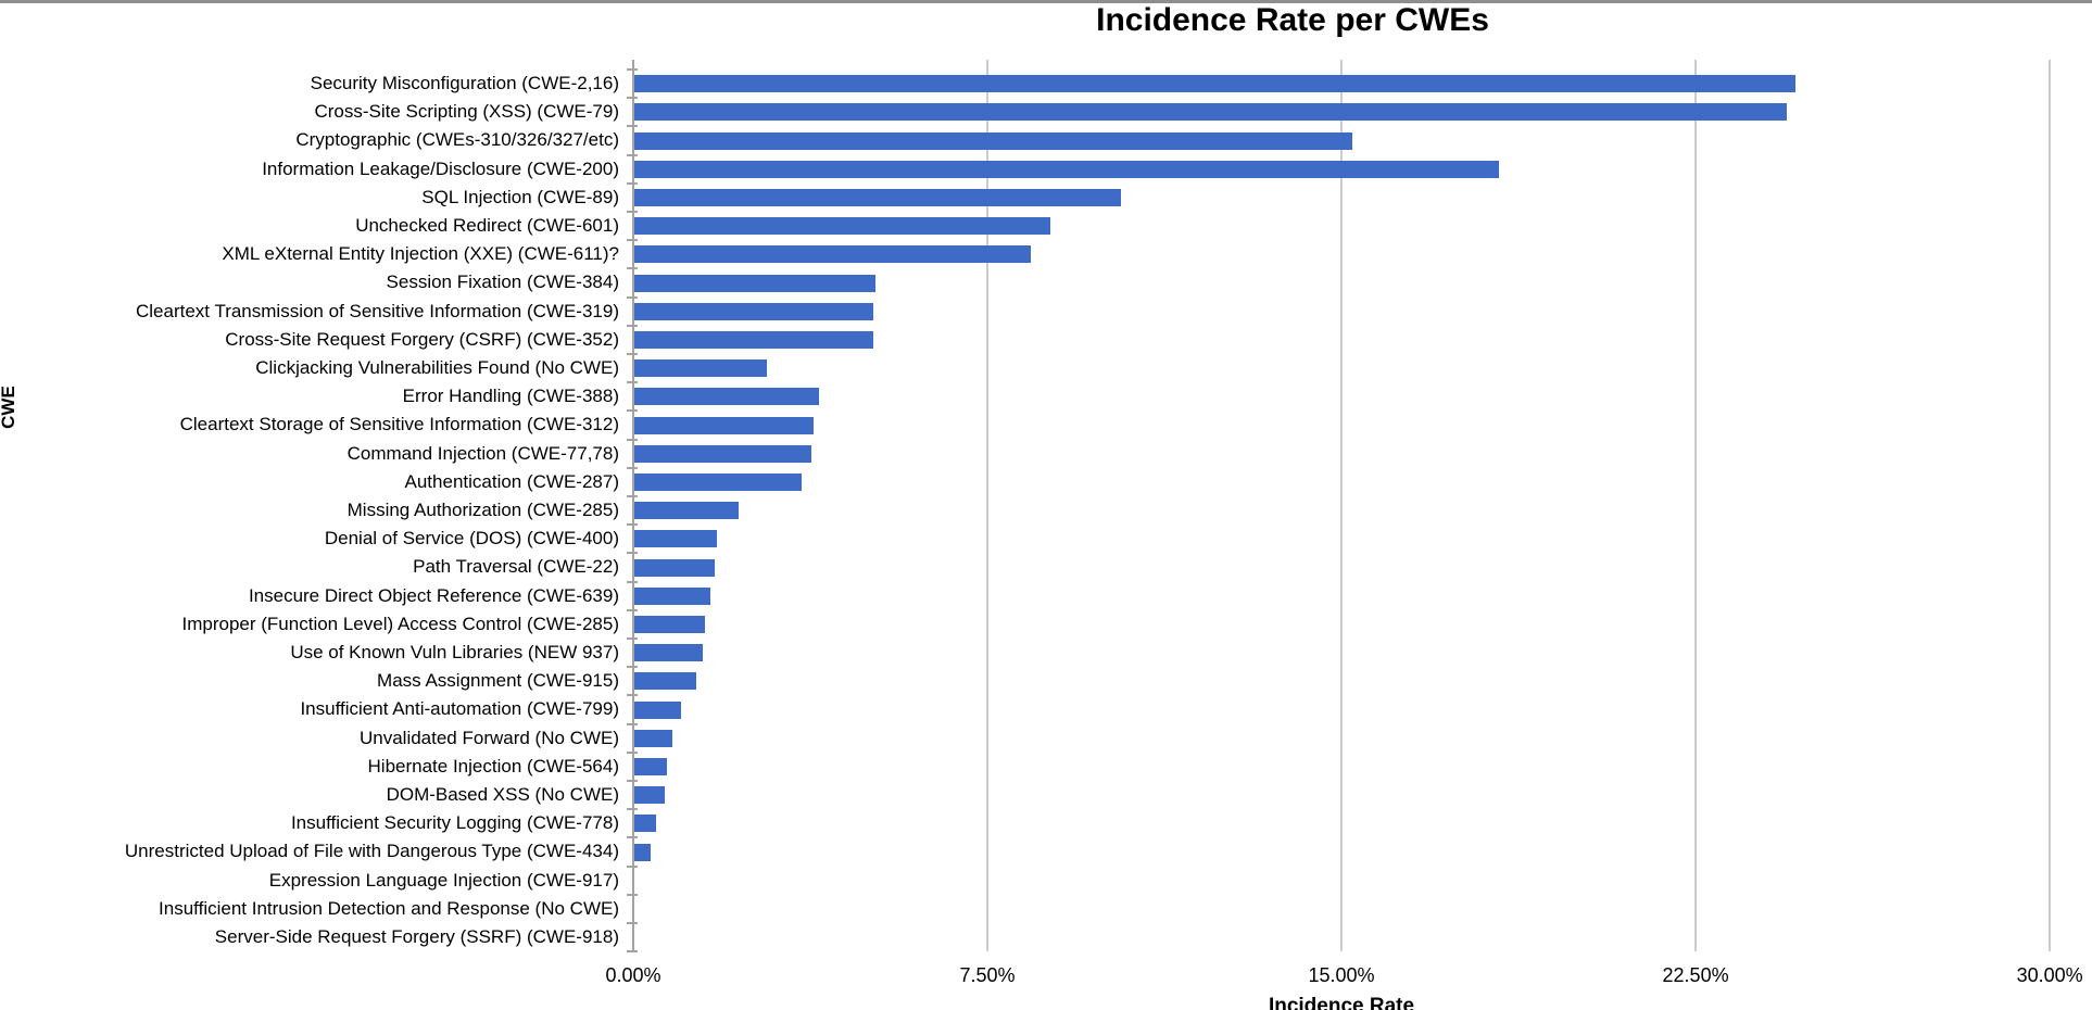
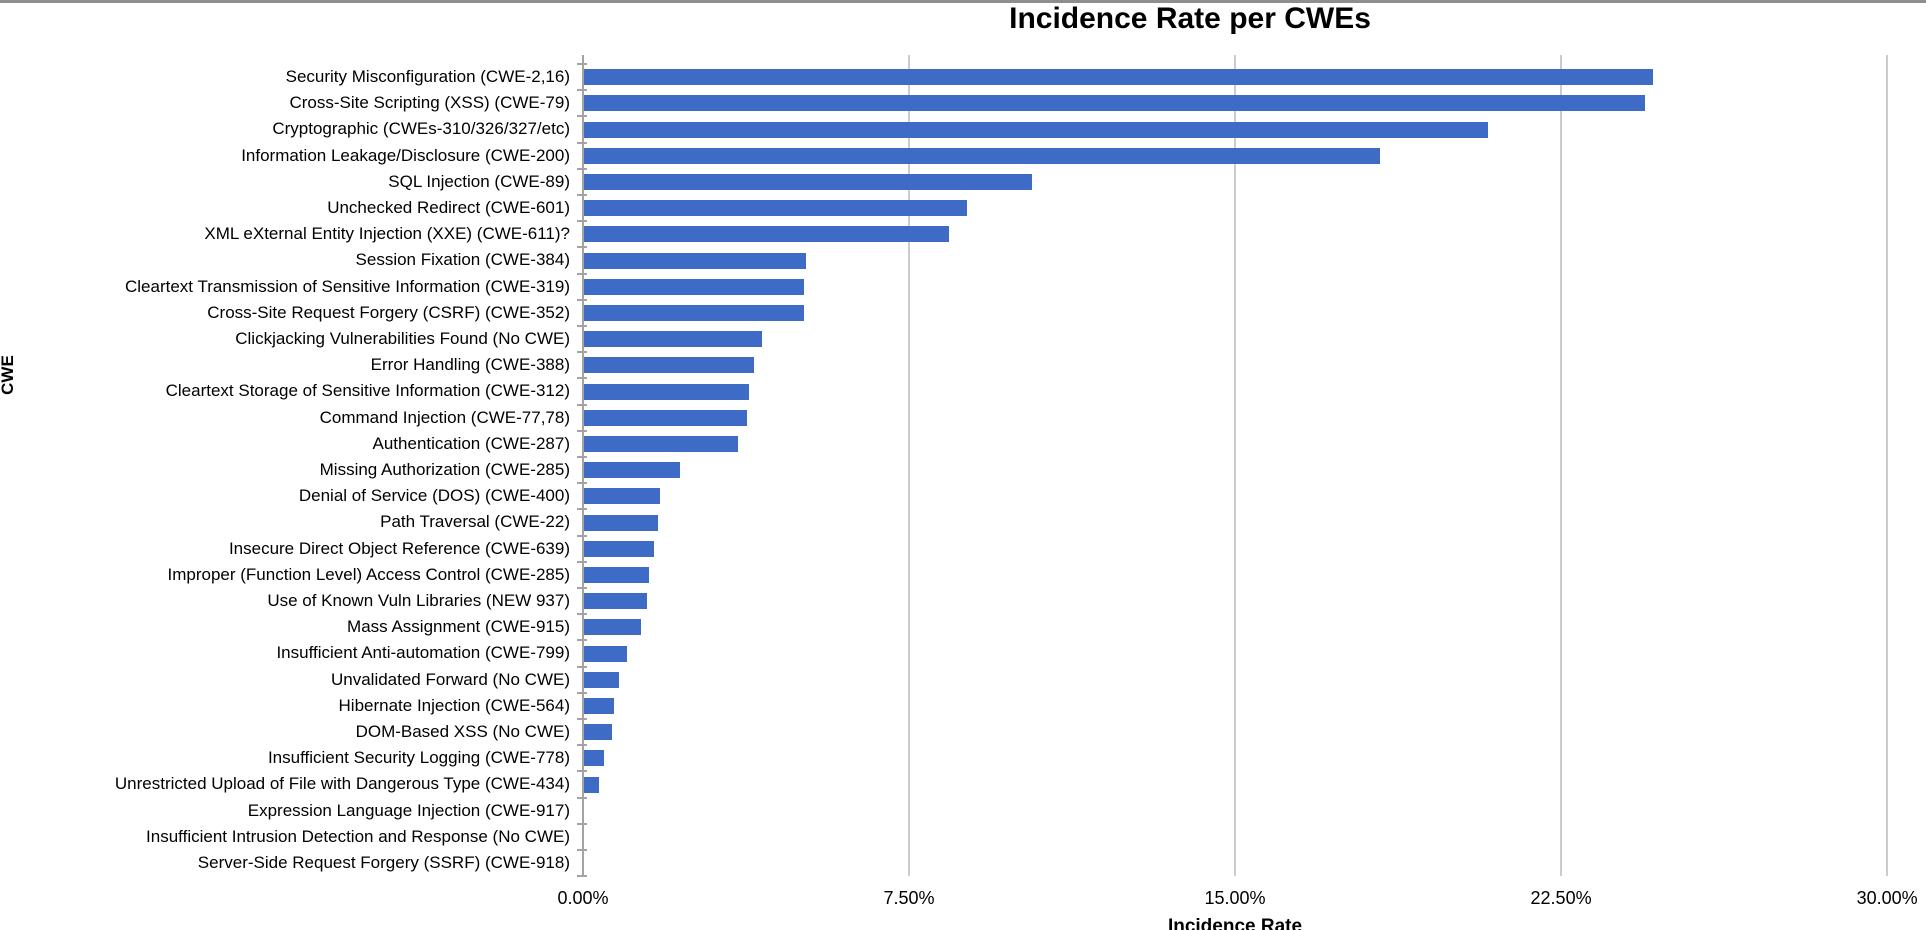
Cryptographic (CWEs-310/326/327/etc): 15.2% -> 20.8%
Clickjacking Vulnerabilities Found (No CWE): 2.8% -> 4.1%
